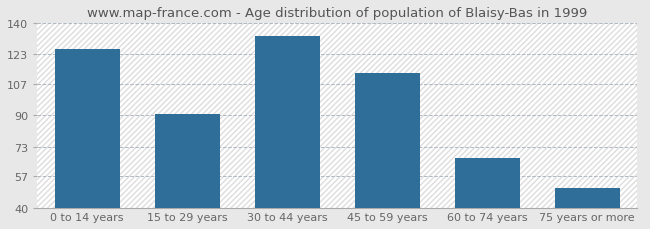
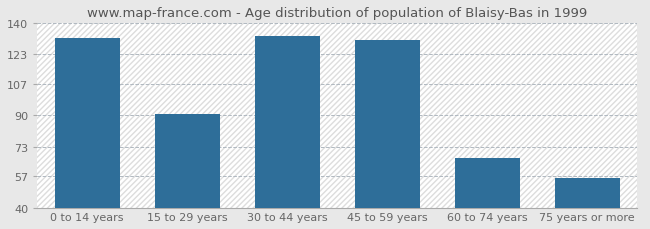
0 to 14 years: 126 -> 132
45 to 59 years: 113 -> 131
75 years or more: 51 -> 56
